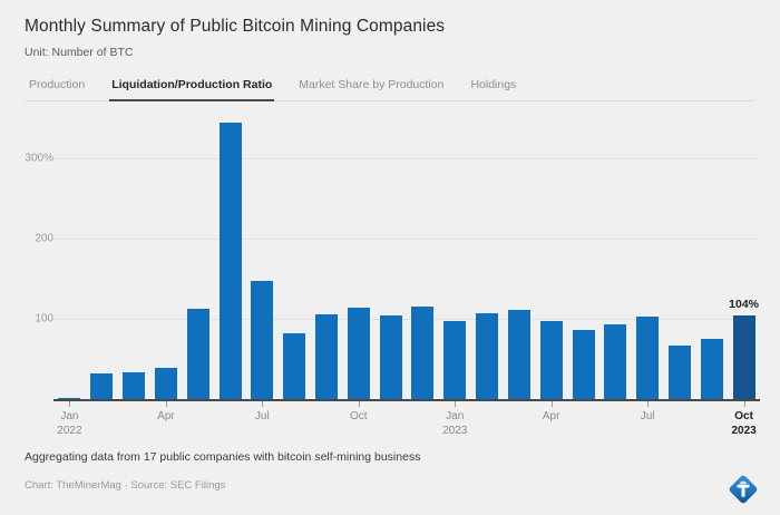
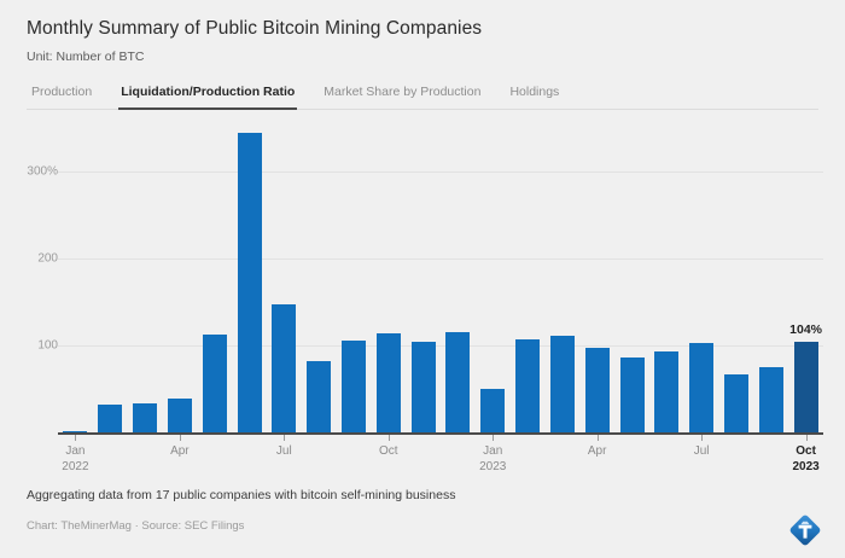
Jan 2023: 100% -> 50%
